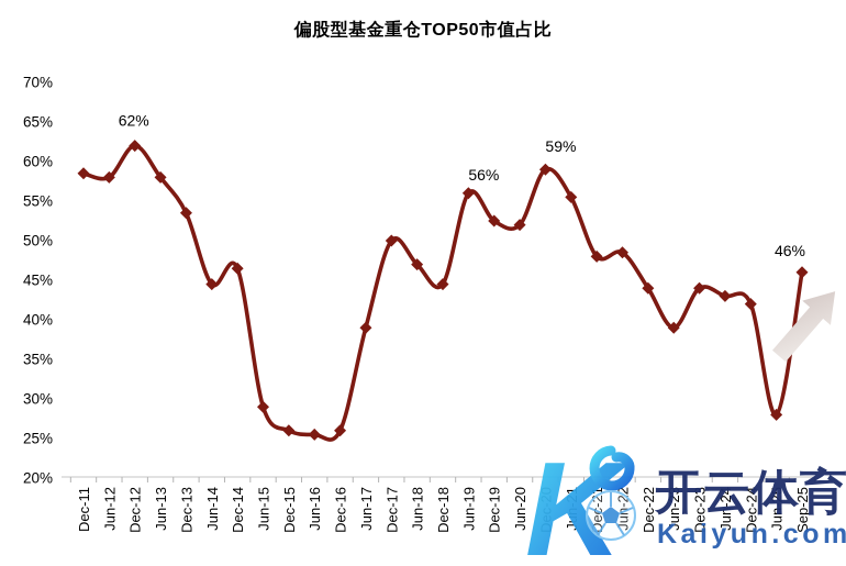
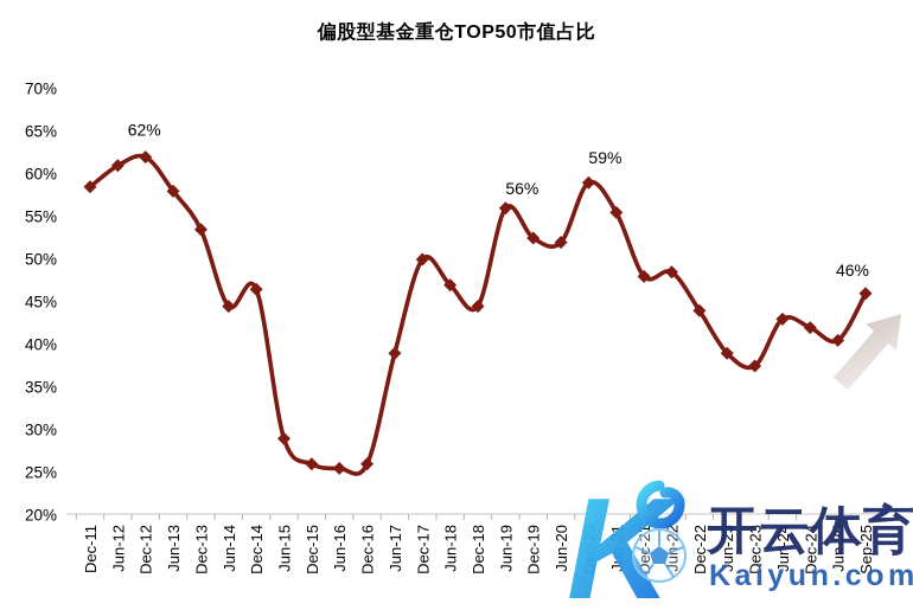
Jun-12: 58% -> 61%
Dec-23: 44% -> 38%
Jun-25: 28% -> 40%
